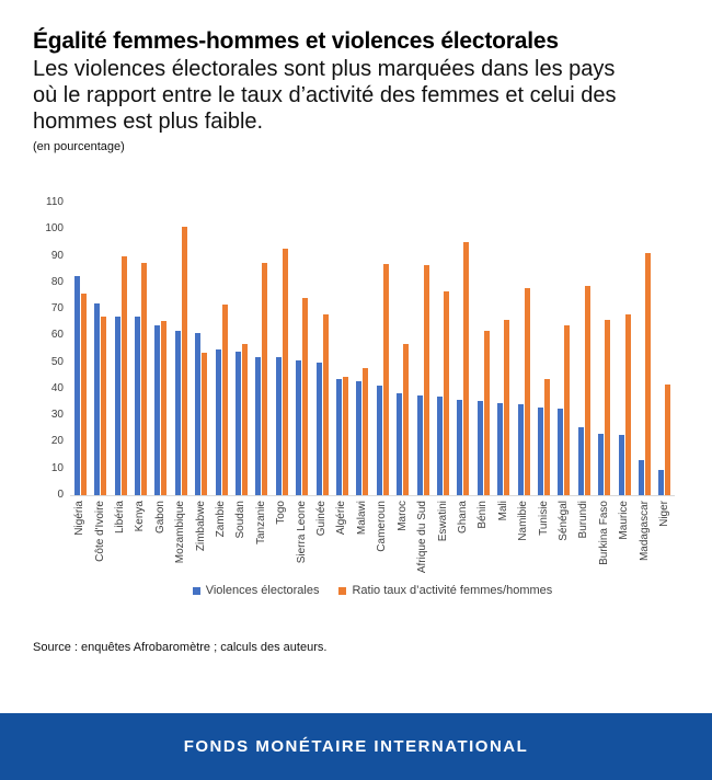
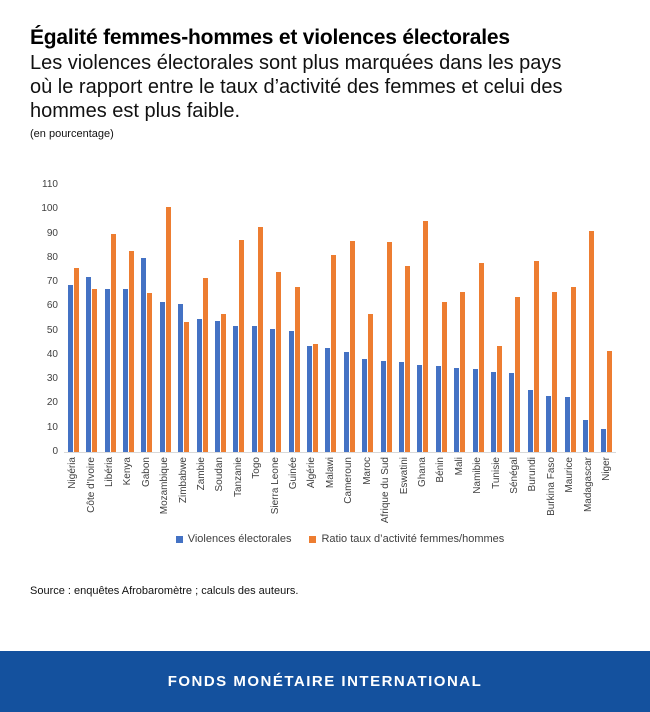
Violences électorales/Nigéria: 82 -> 69
Ratio taux d’activité femmes/hommes/Kenya: 88 -> 83
Violences électorales/Gabon: 64 -> 80
Ratio taux d’activité femmes/hommes/Malawi: 48 -> 81
